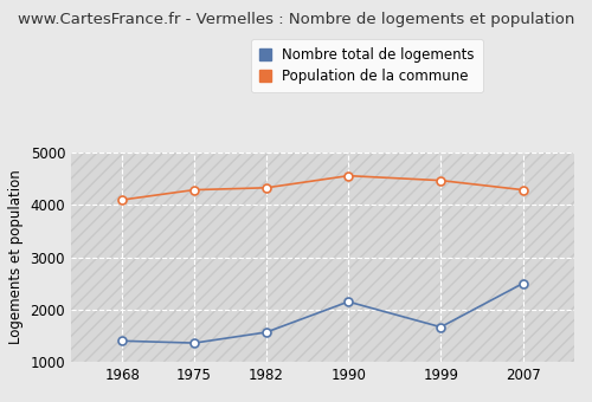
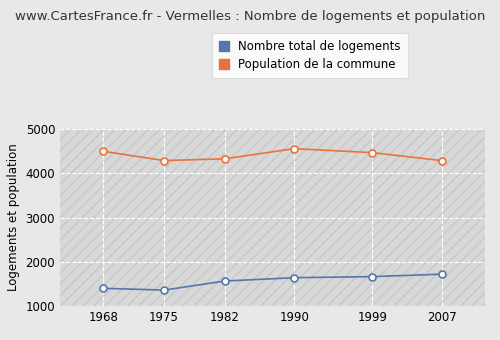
Population de la commune/1968: 4100 -> 4500
Nombre total de logements/1990: 2150 -> 1640
Nombre total de logements/2007: 2500 -> 1720
